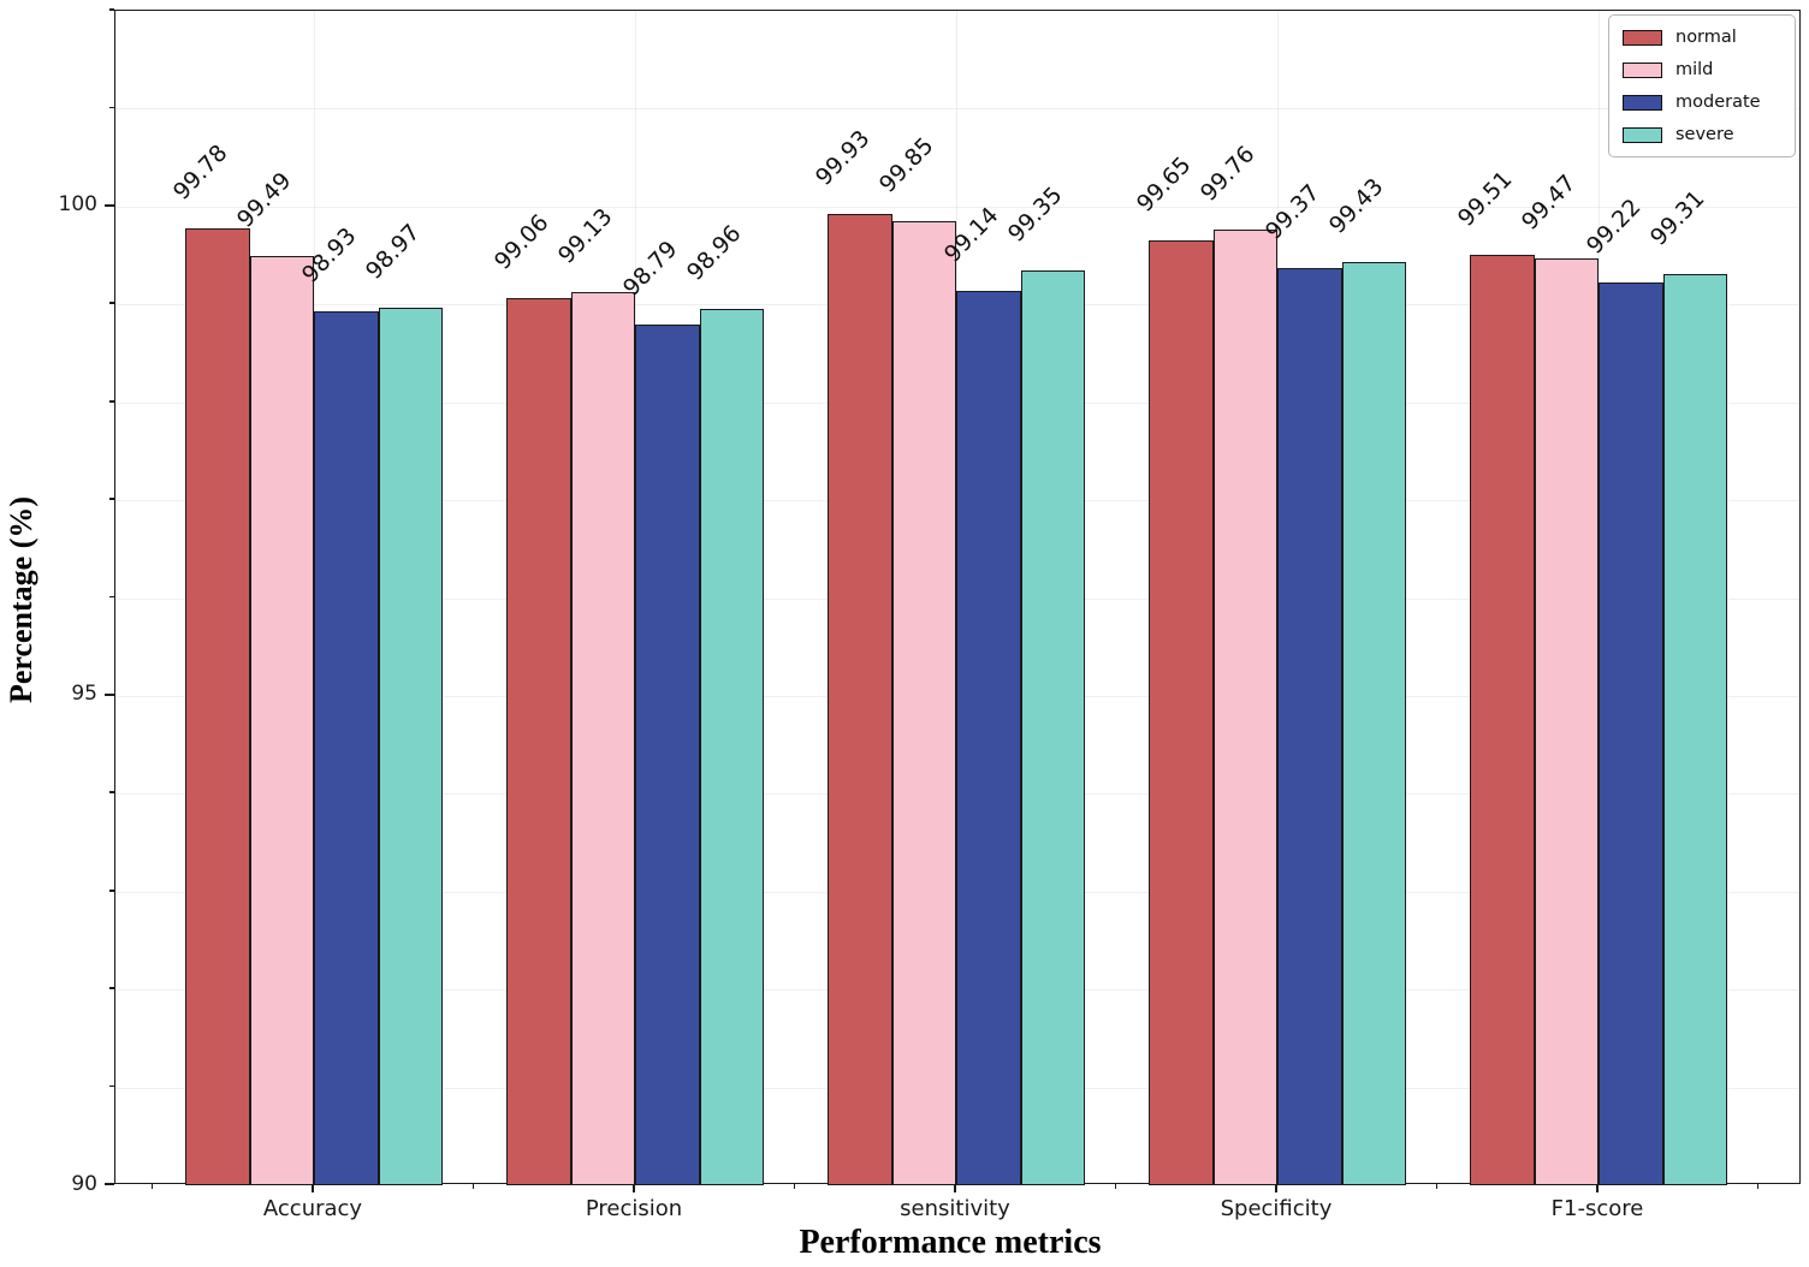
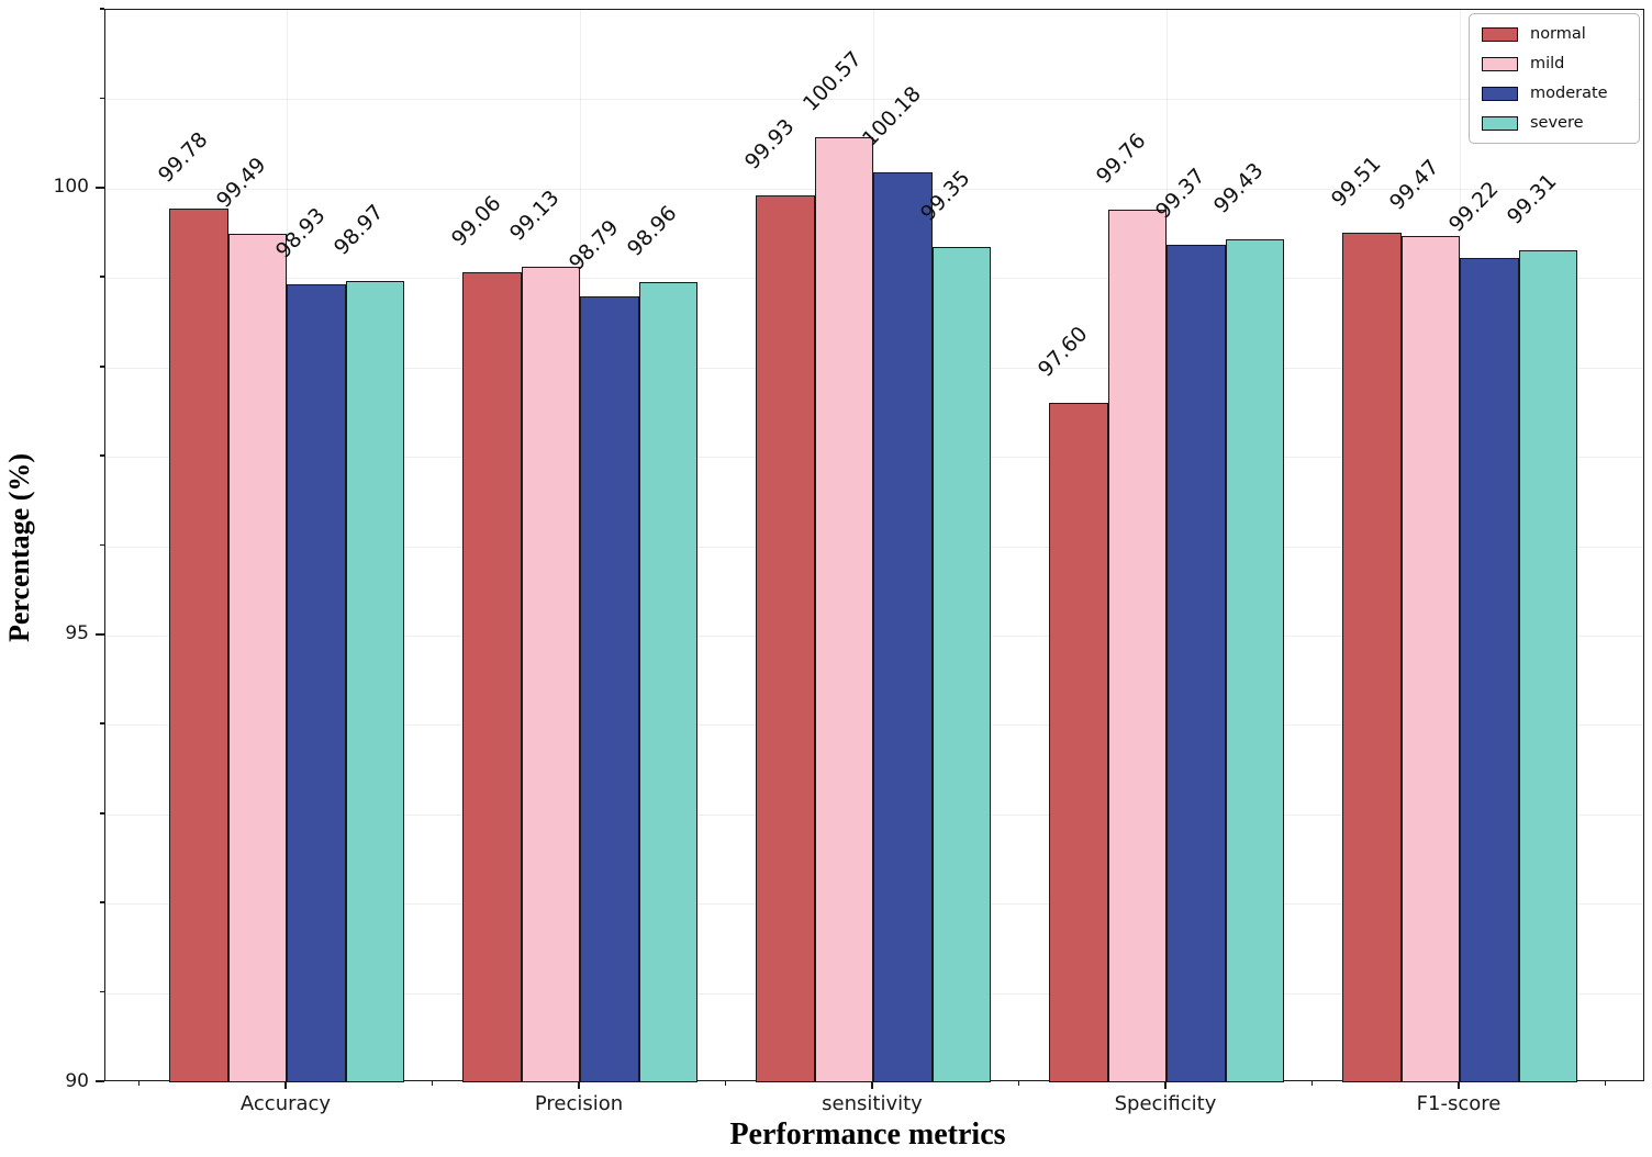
mild/sensitivity: 99.85 -> 100.57
moderate/sensitivity: 99.14 -> 100.18
normal/Specificity: 99.65 -> 97.60
